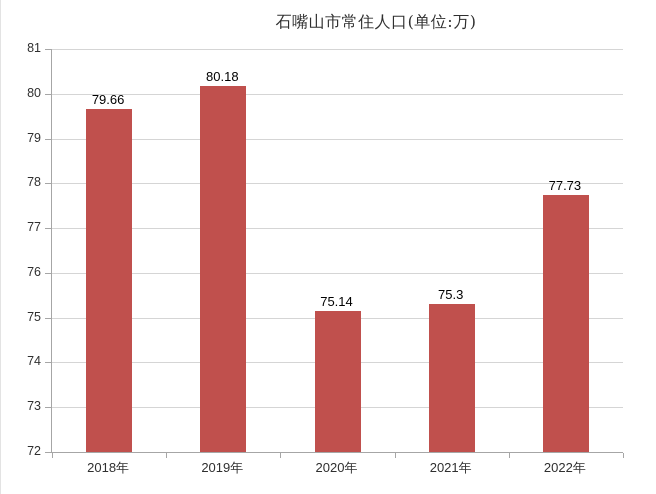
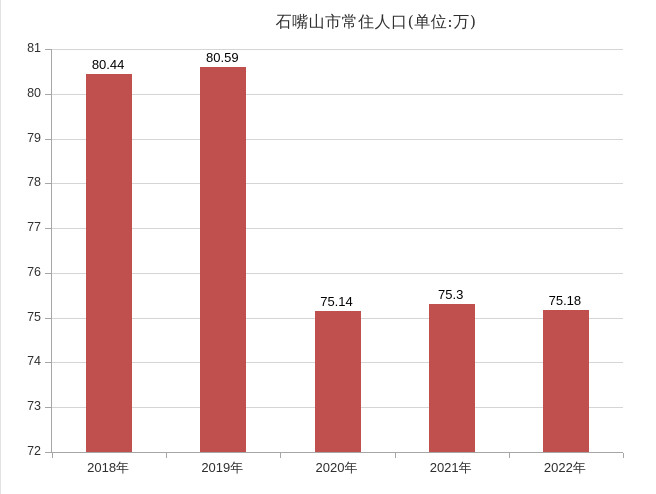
2018年: 79.66 -> 80.44
2019年: 80.18 -> 80.59
2022年: 77.73 -> 75.18
